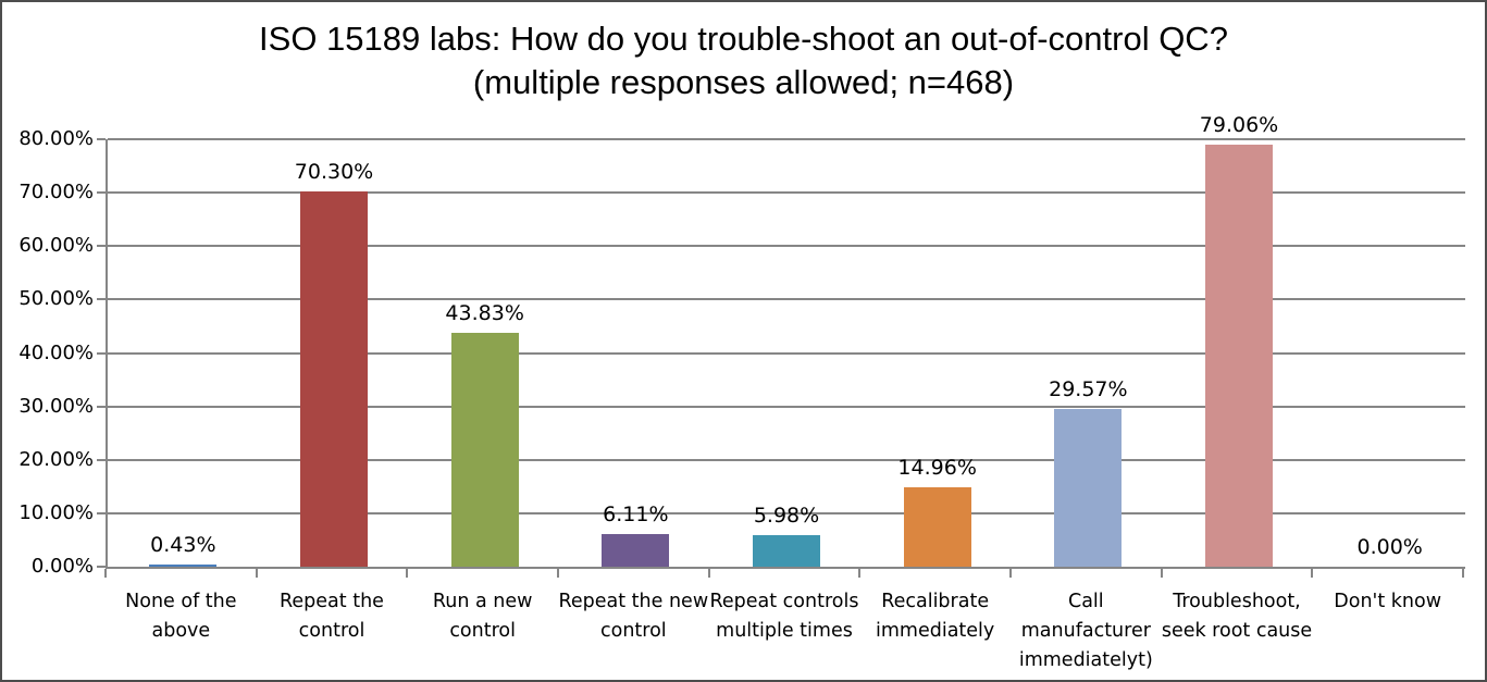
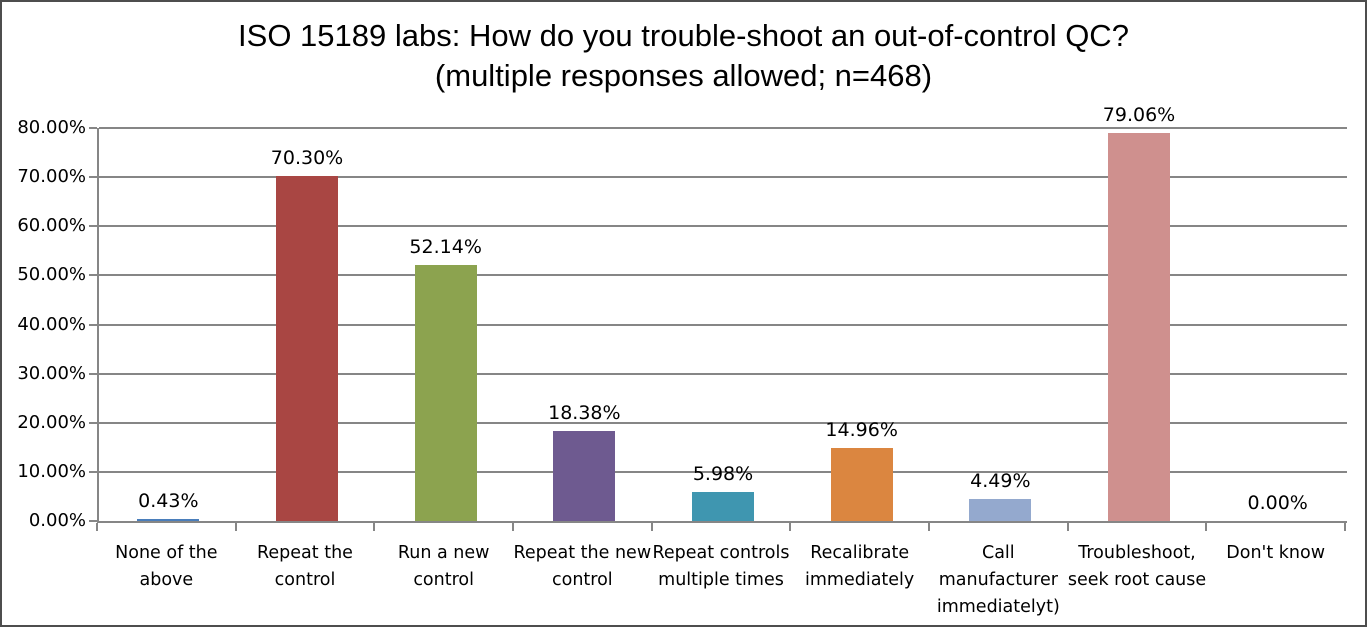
Run a new control: 43.83% -> 52.14%
Repeat the new control: 6.11% -> 18.38%
Call manufacturer immediatelyt): 29.57% -> 4.49%
